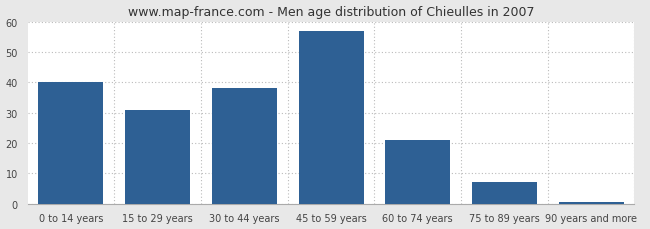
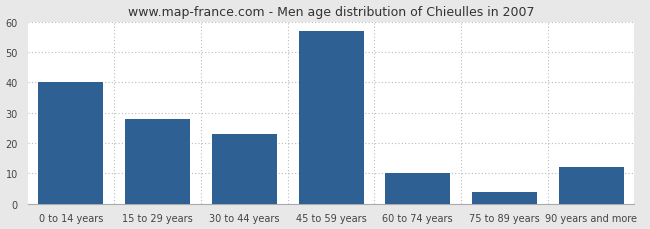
15 to 29 years: 31.0 -> 28.0
30 to 44 years: 38.0 -> 23.0
60 to 74 years: 21.0 -> 10.0
75 to 89 years: 7.0 -> 4.0
90 years and more: 0.5 -> 12.0
